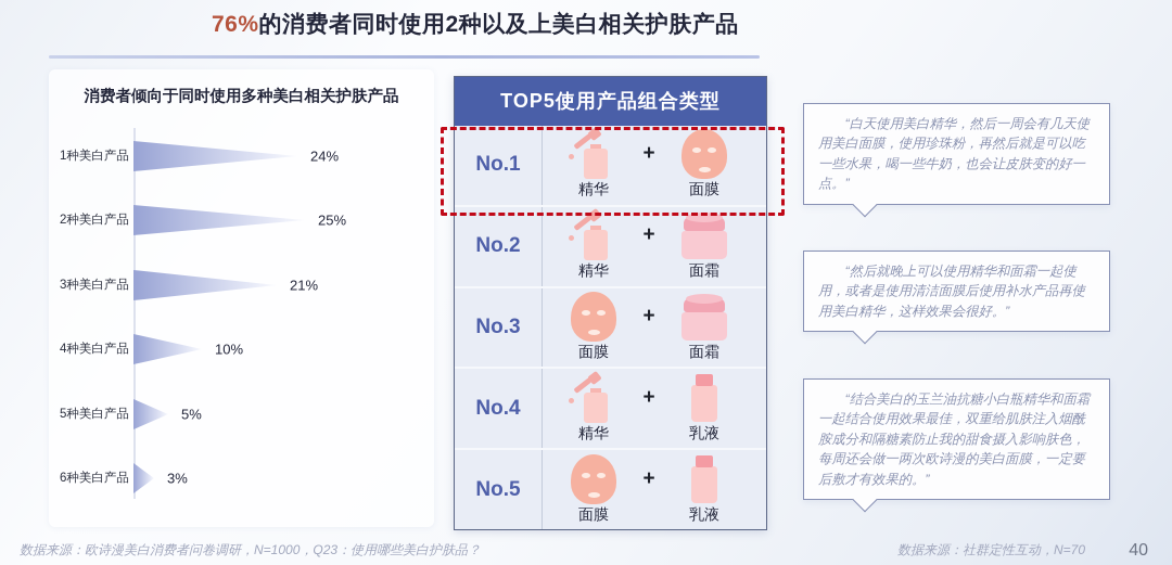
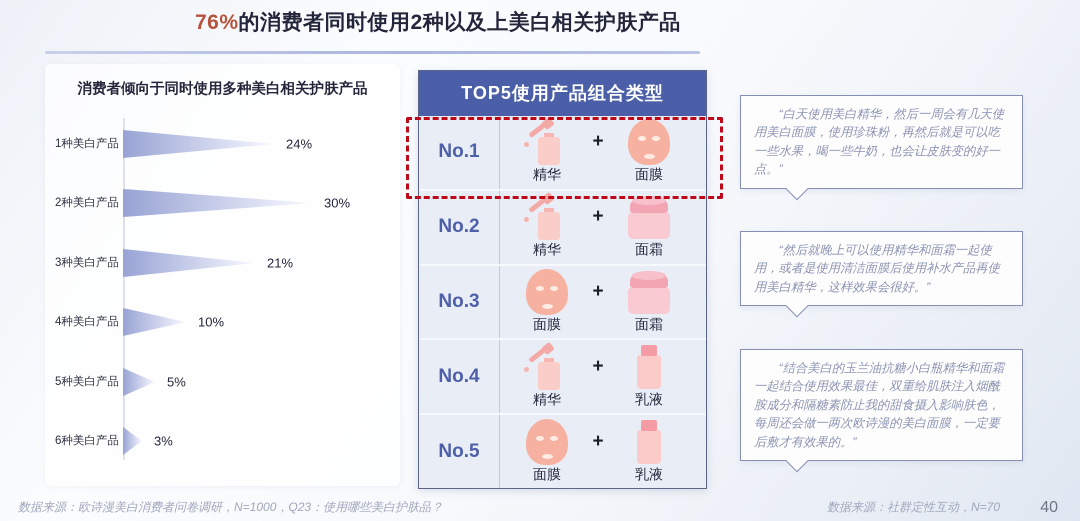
2种美白产品: 25% -> 30%
